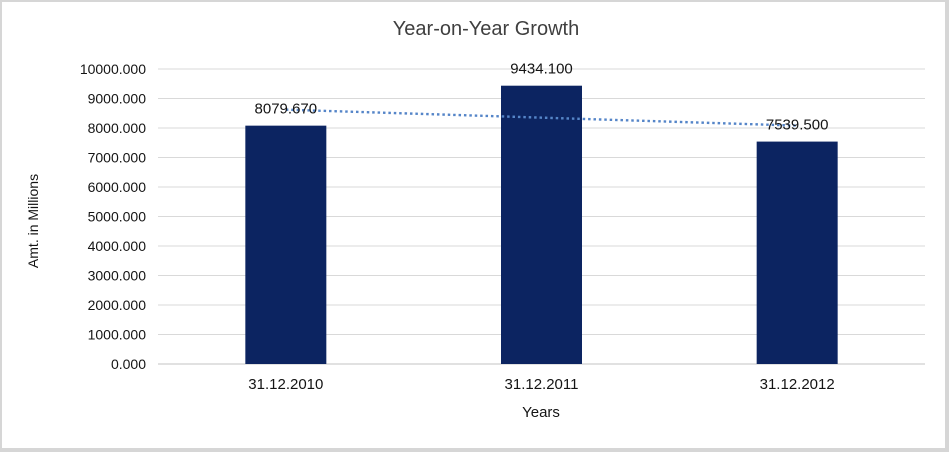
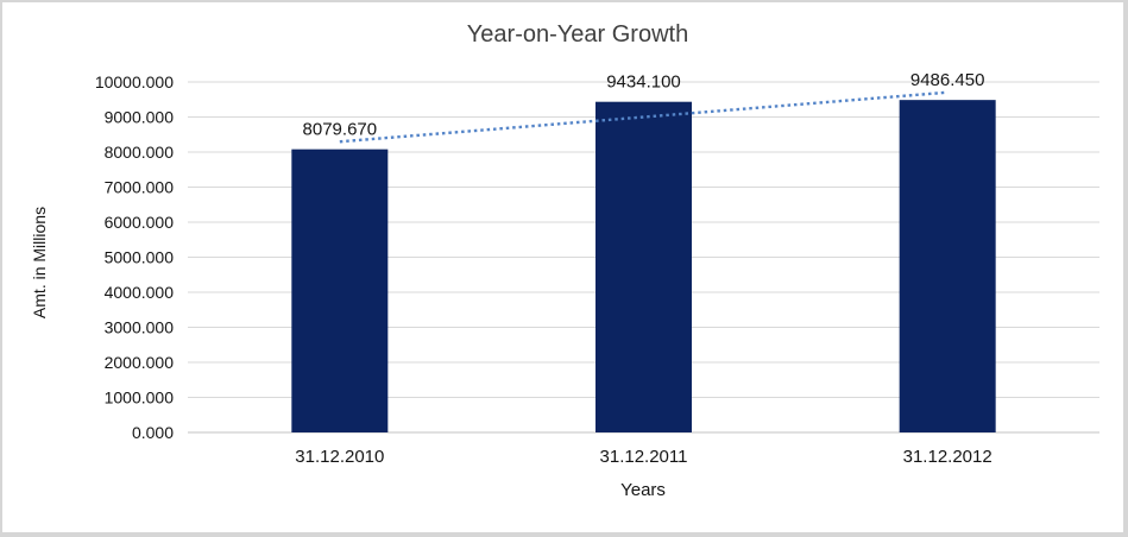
31.12.2012: 7539.500 -> 9486.450
